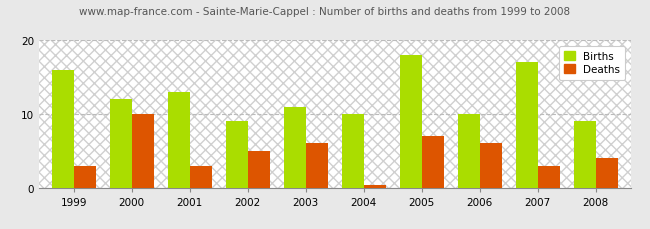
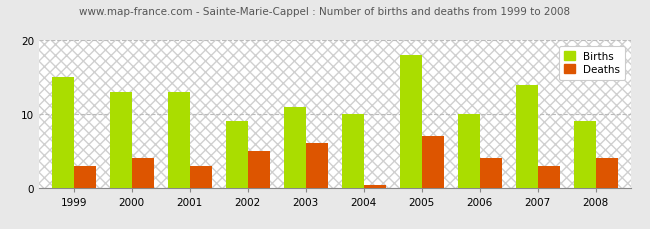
Births/1999: 16 -> 15
Births/2000: 12 -> 13
Deaths/2000: 10.0 -> 4.0
Deaths/2006: 6.0 -> 4.0
Births/2007: 17 -> 14
